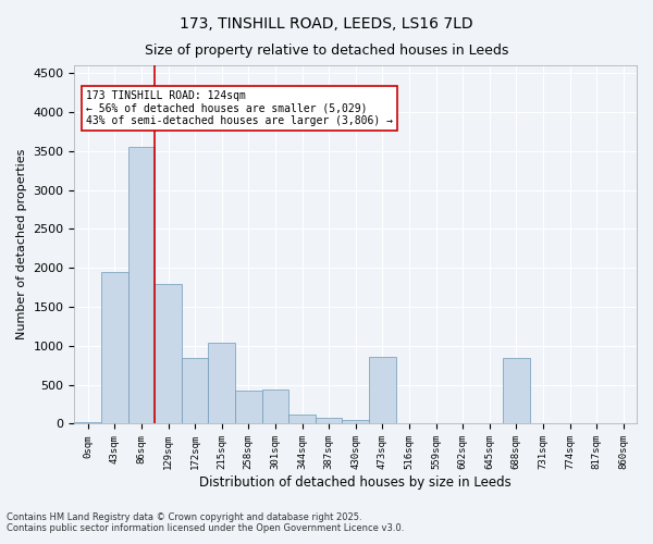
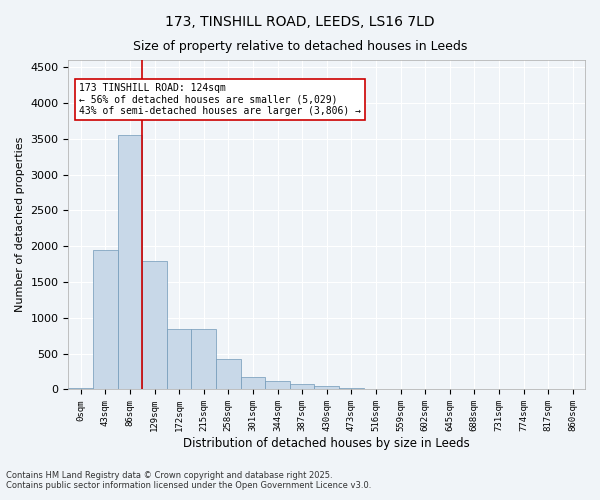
215sqm: 1040 -> 850
301sqm: 440 -> 180
473sqm: 860 -> 20
688sqm: 840 -> 0
